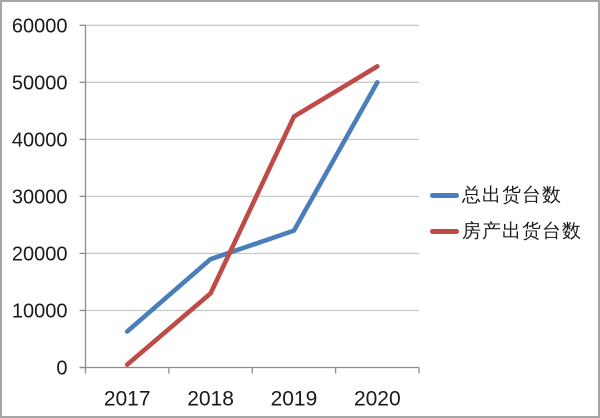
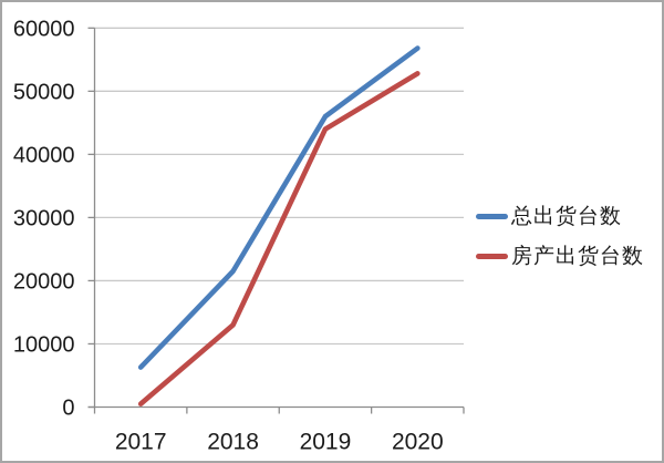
总出货台数/2018: 19000 -> 22000
总出货台数/2019: 24000 -> 46000
总出货台数/2020: 50000 -> 57000
